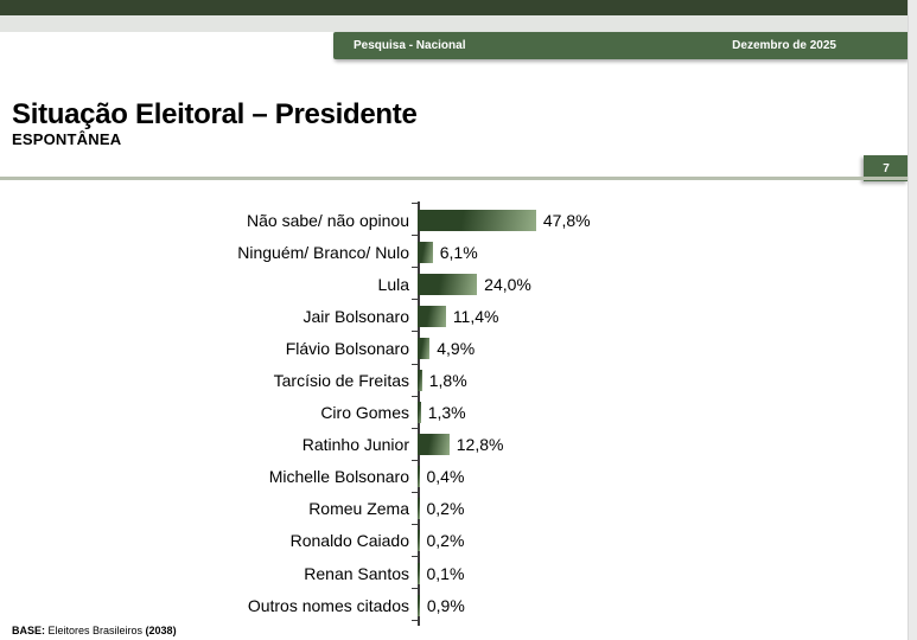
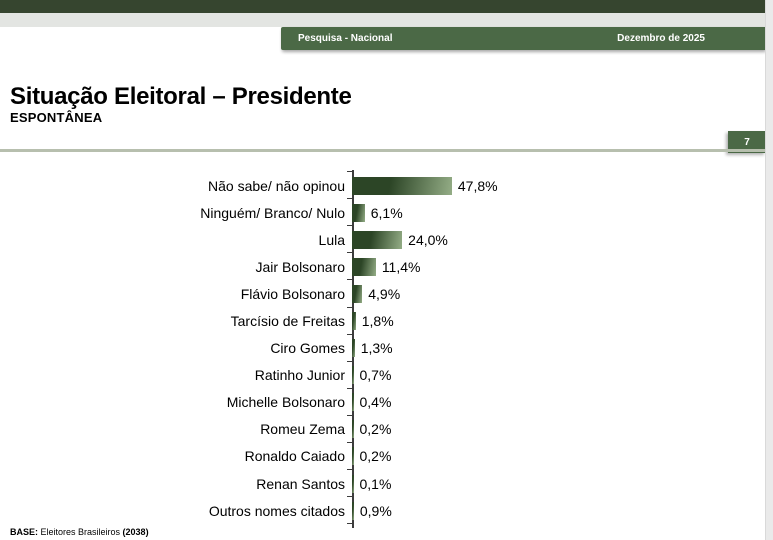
Ratinho Junior: 12,8% -> 0,7%
